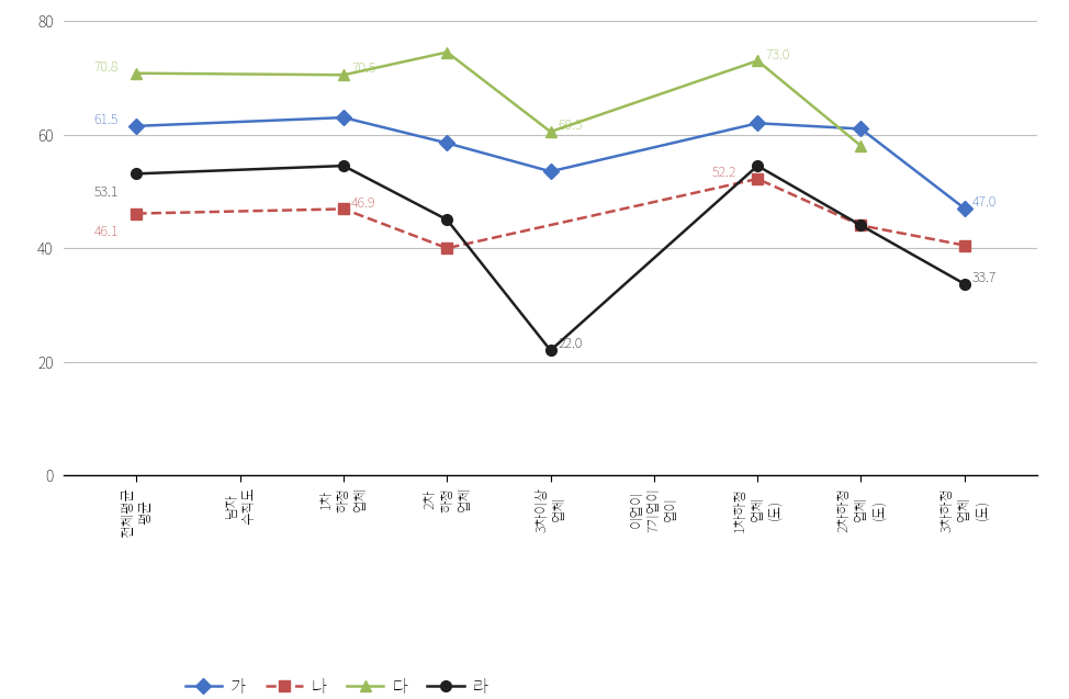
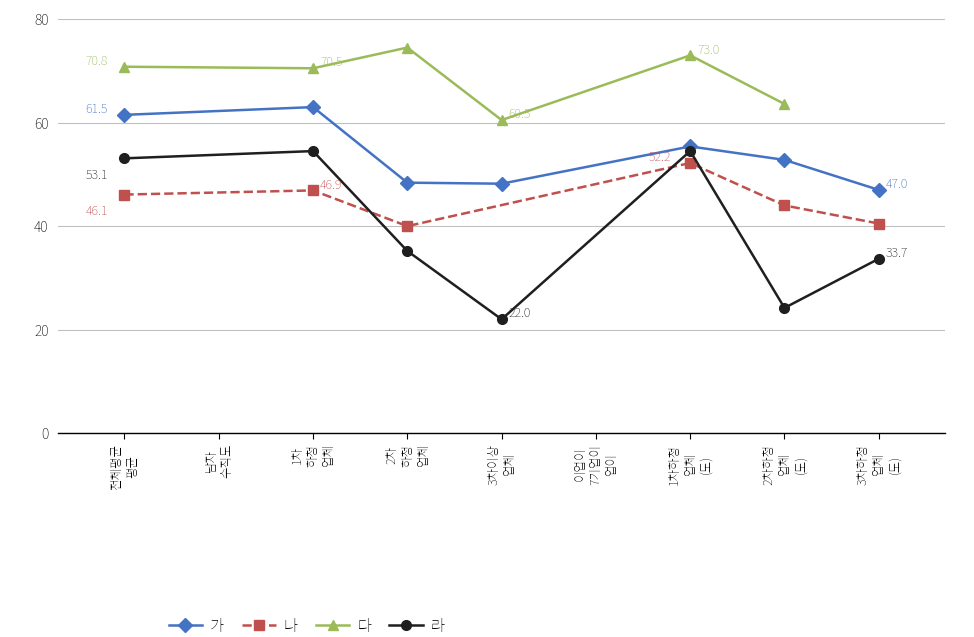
가/2차 하청 업체: 58.5 -> 48.4
라/2차 하청 업체: 45.0 -> 35.2
가/3차이상 업체: 53.5 -> 48.2
가/1차하청 업체 (도): 62.0 -> 55.4
가/2차하청 업체 (도): 61.0 -> 52.8
다/2차하청 업체 (도): 58.0 -> 63.6
라/2차하청 업체 (도): 44.0 -> 24.2
